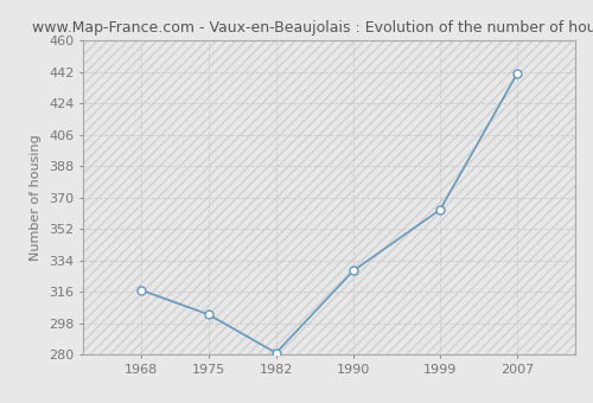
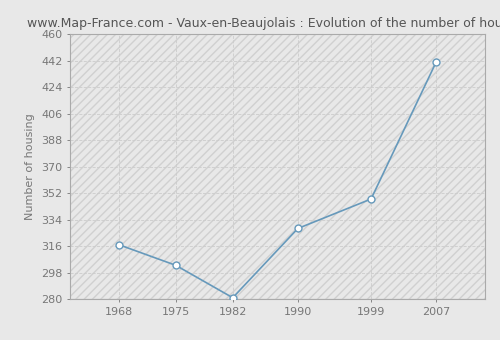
1999: 363 -> 348
